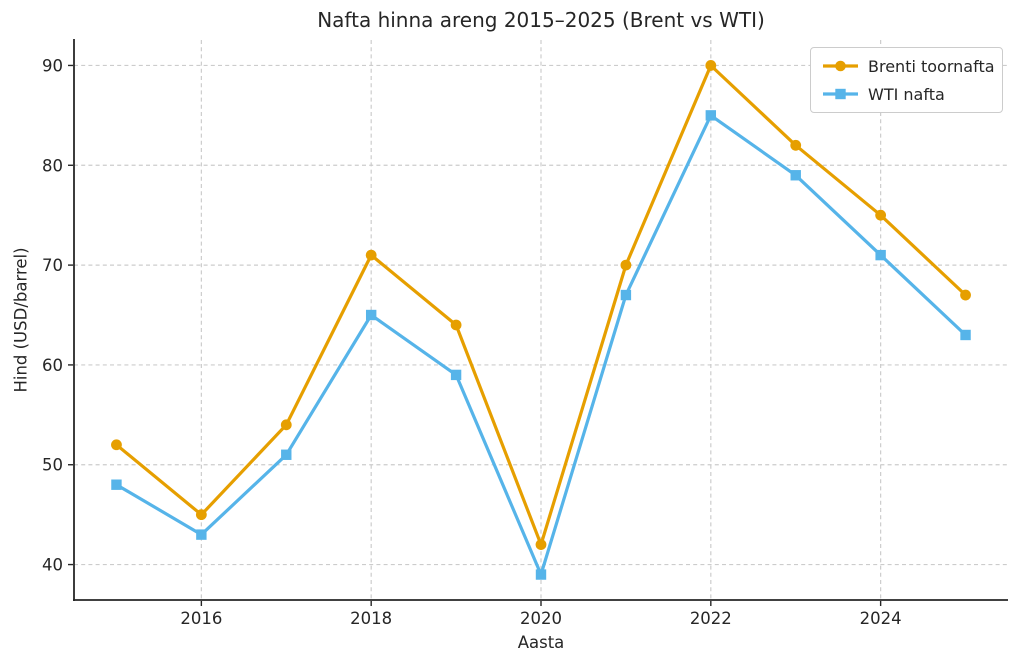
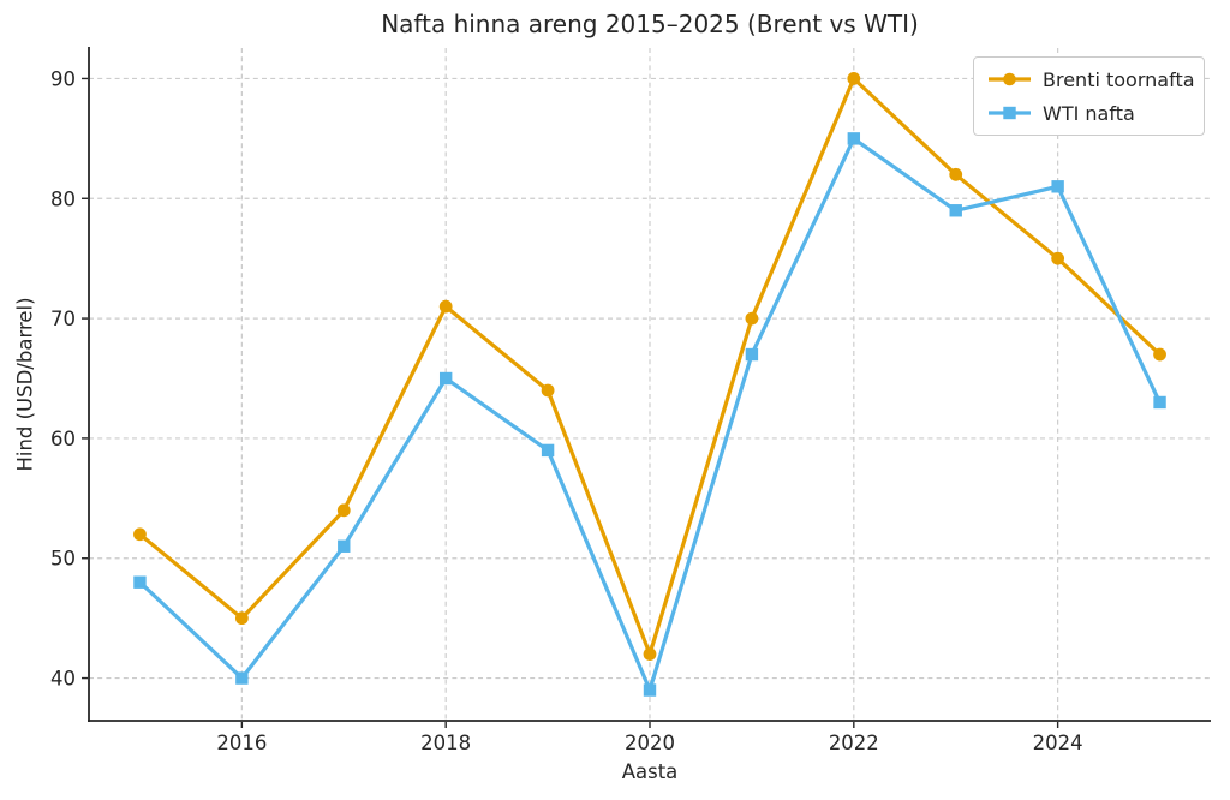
WTI nafta/2016: 43 -> 40
WTI nafta/2024: 71 -> 81
